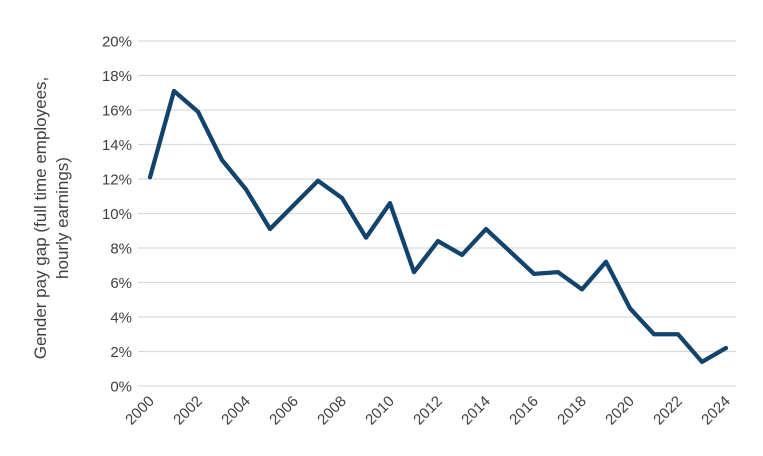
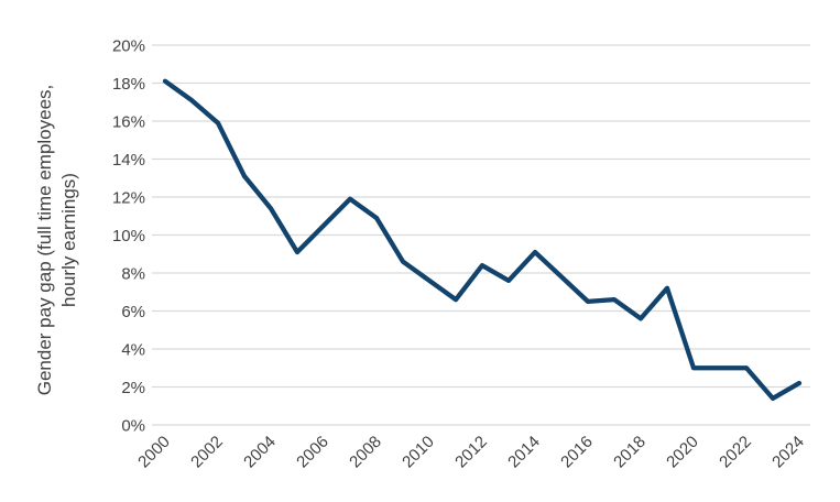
2000: 12.1% -> 18.1%
2010: 10.6% -> 7.6%
2020: 4.5% -> 3.0%
